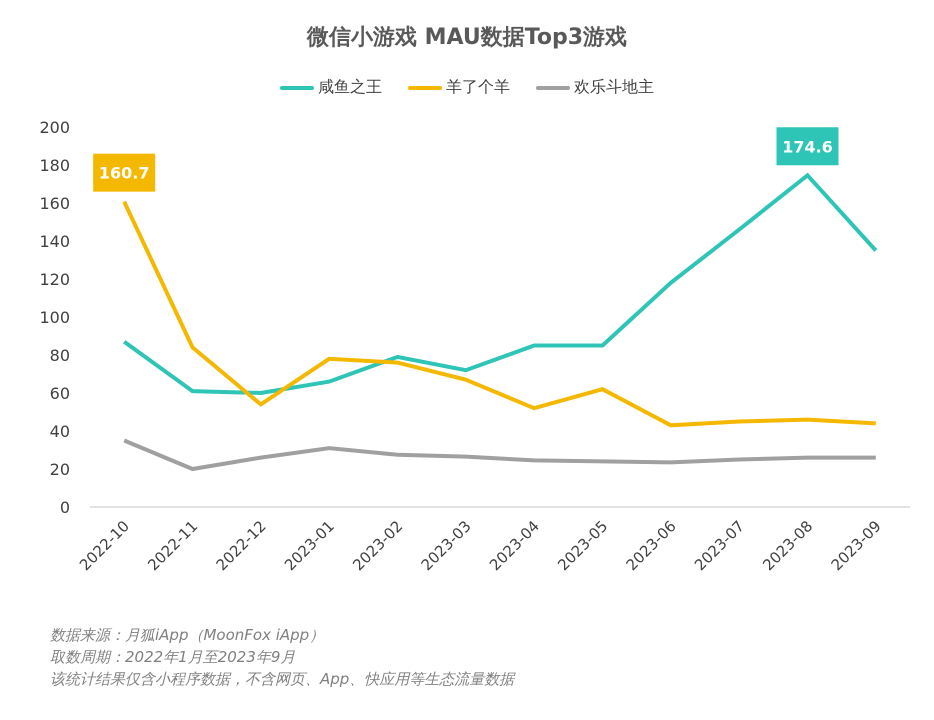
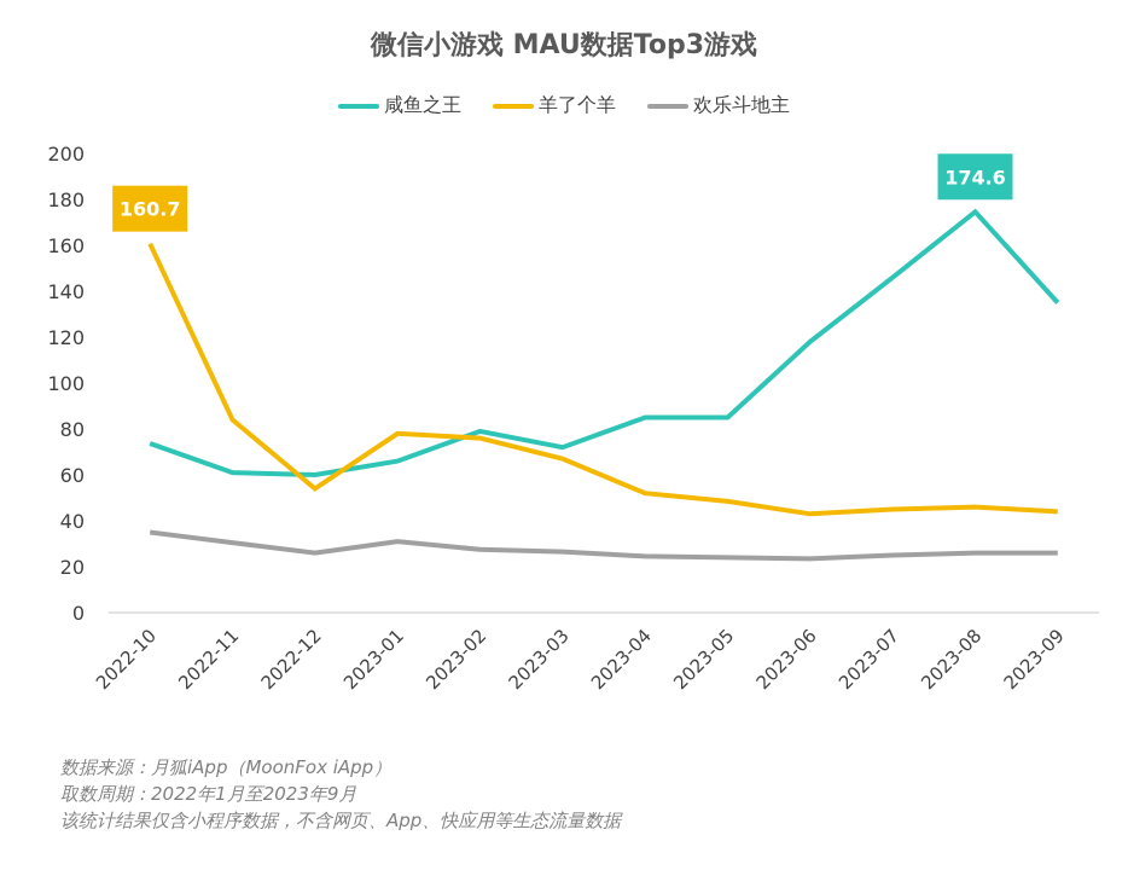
咸鱼之王/2022-10: 87 -> 74
欢乐斗地主/2022-11: 20 -> 30
羊了个羊/2023-05: 62 -> 48
